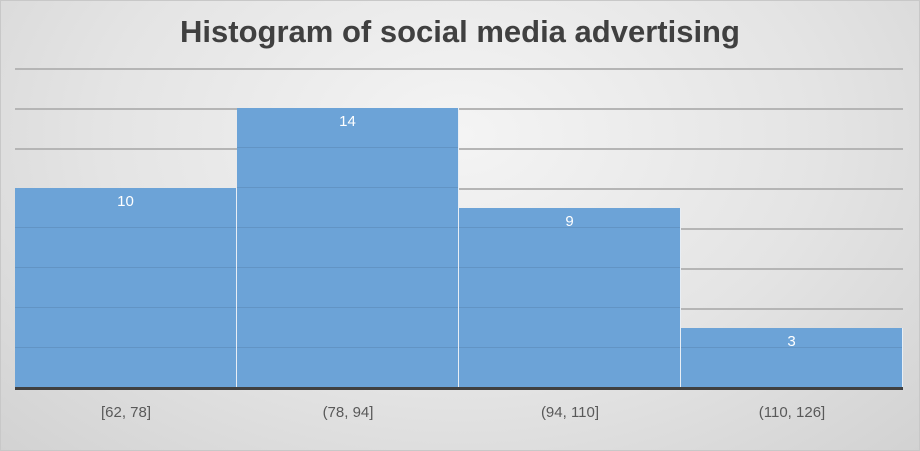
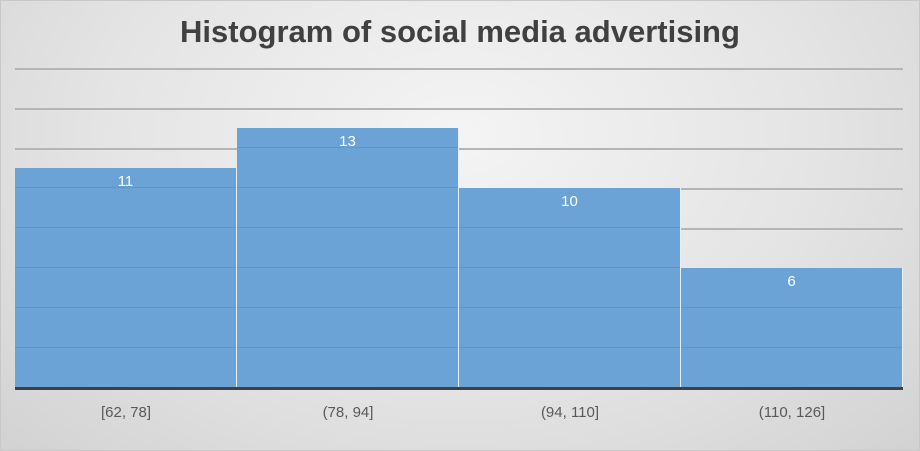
[62, 78]: 10 -> 11
(78, 94]: 14 -> 13
(94, 110]: 9 -> 10
(110, 126]: 3 -> 6
